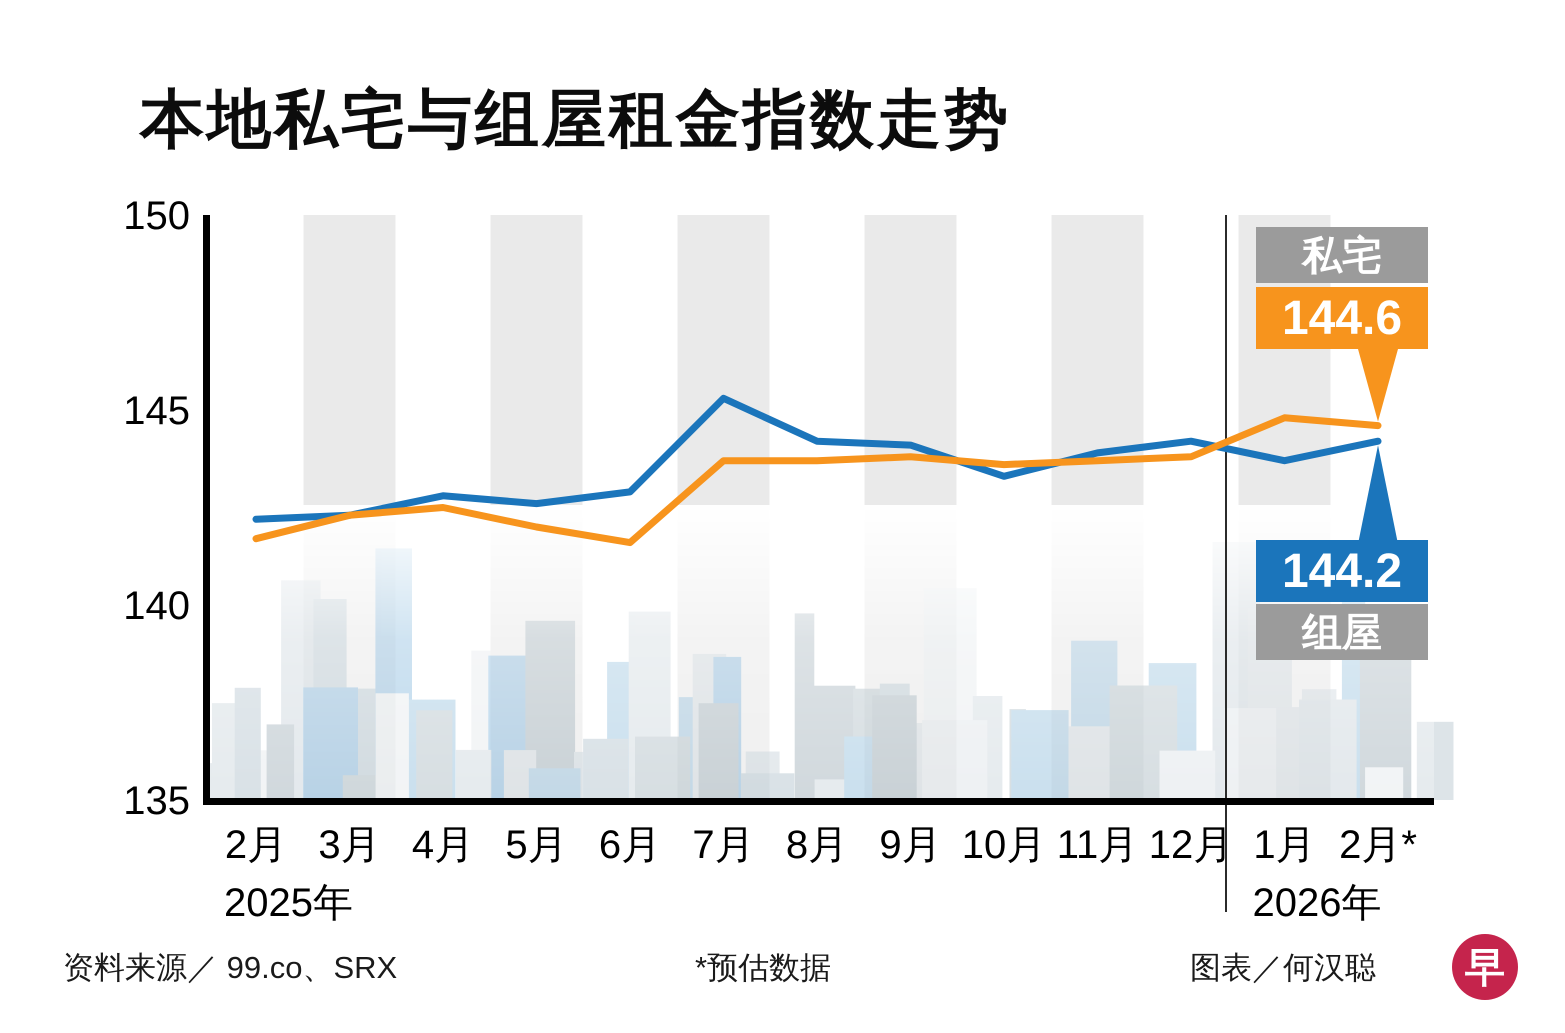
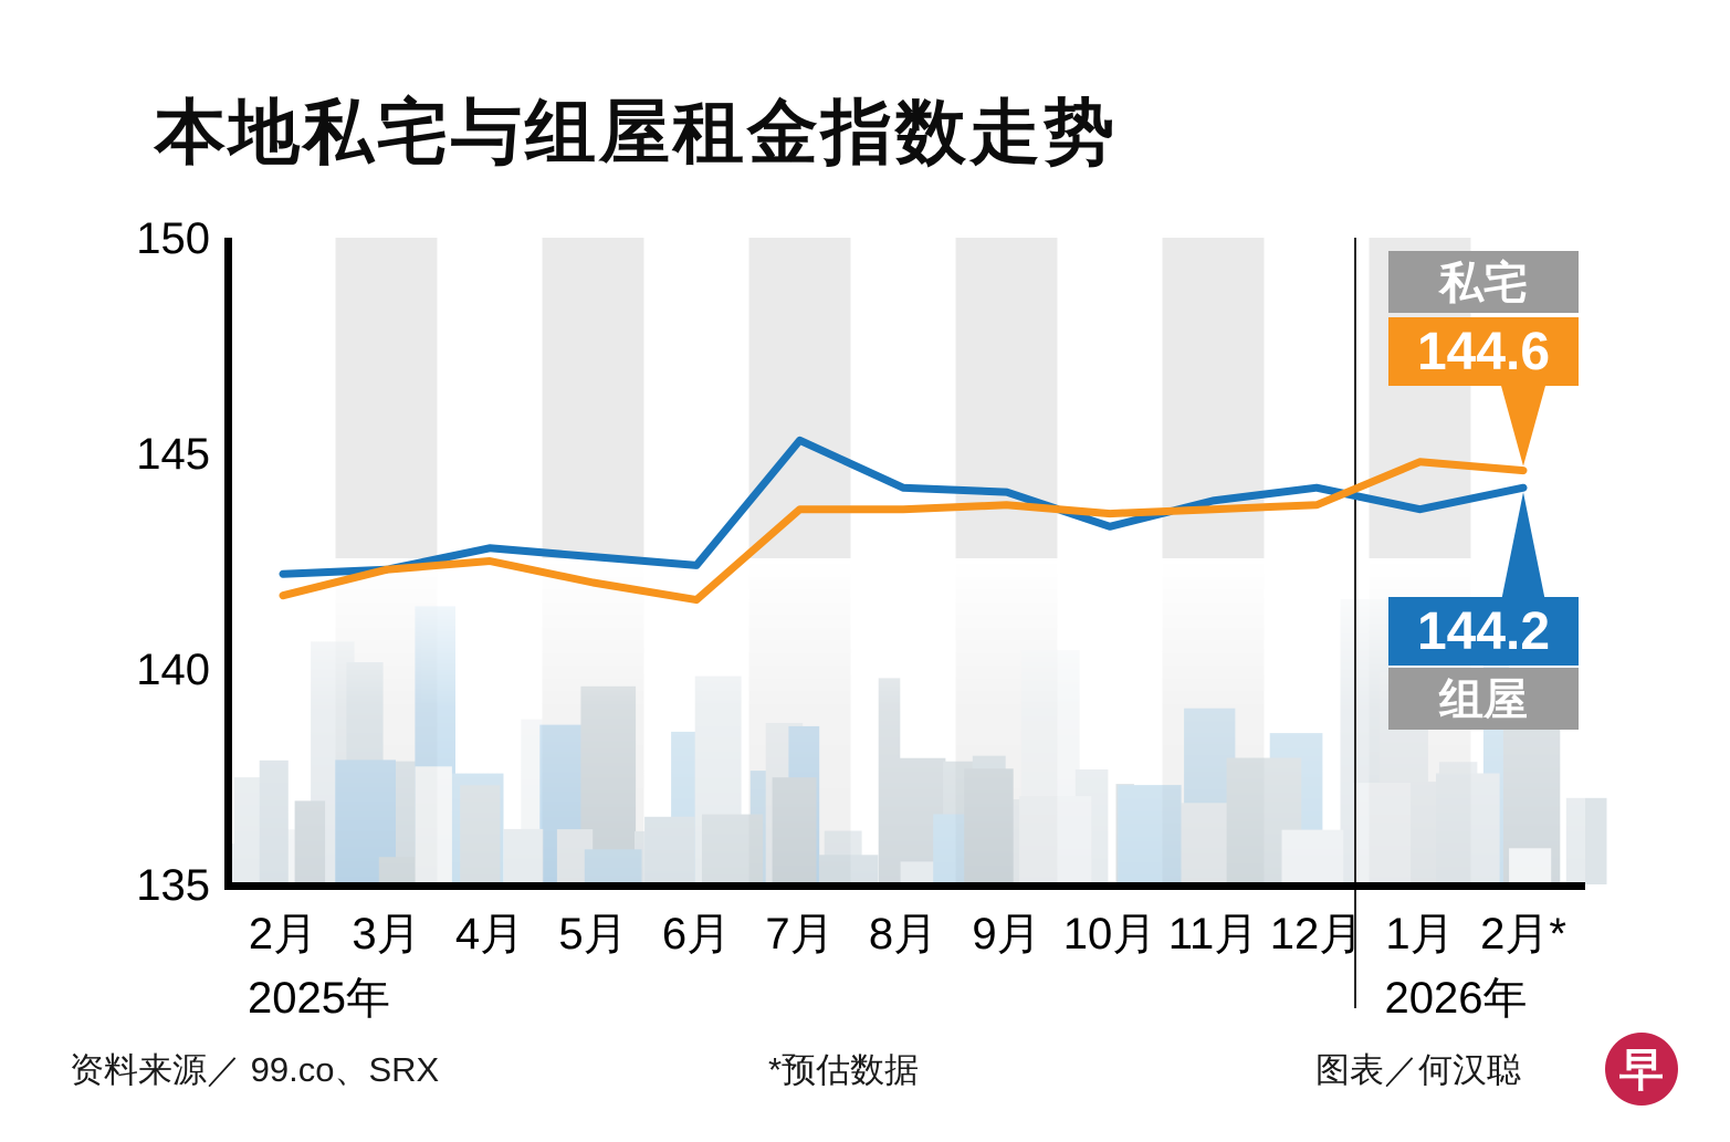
组屋/6月: 142.9 -> 142.4
